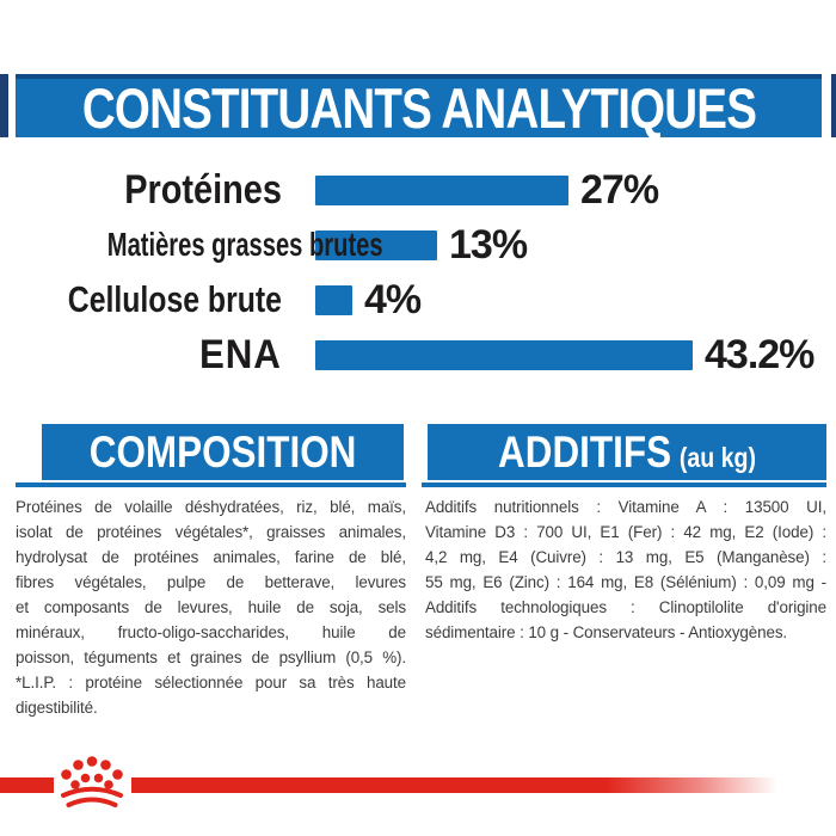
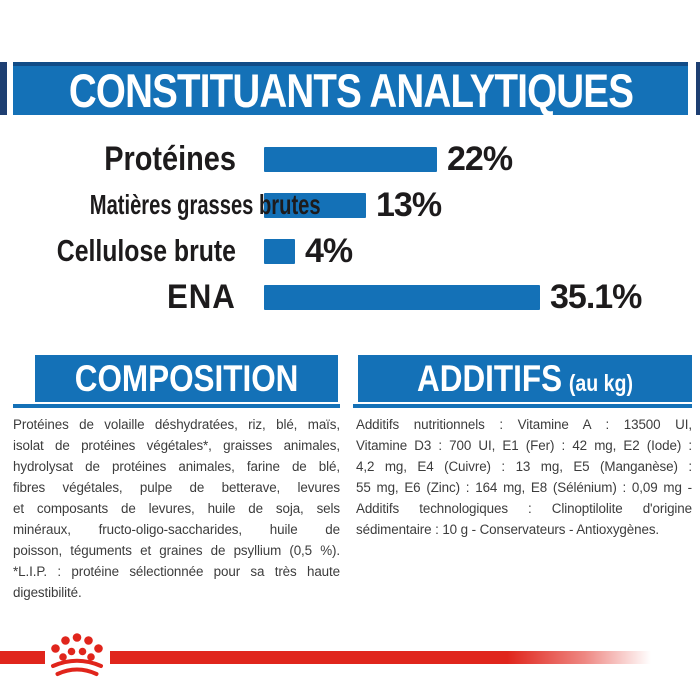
Protéines: 27% -> 22%
ENA: 43.2% -> 35.1%
